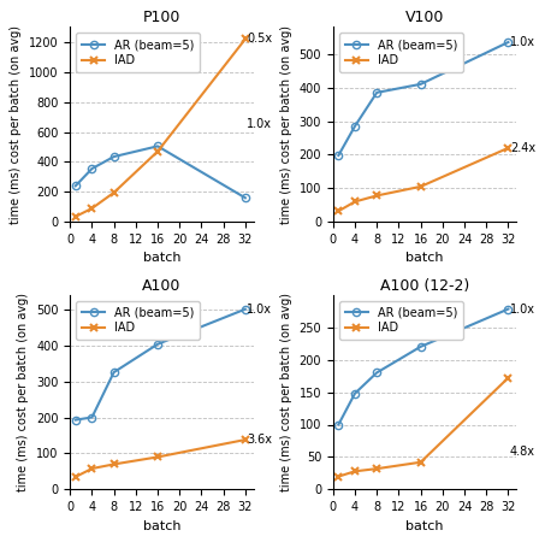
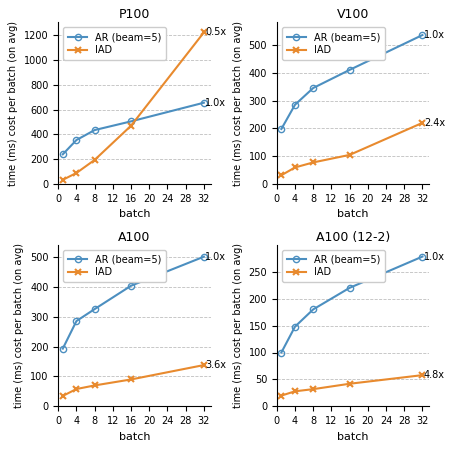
P100/AR (beam=5)/32: 160 -> 660
V100/AR (beam=5)/8: 385 -> 345
A100/AR (beam=5)/4: 200 -> 285
A100 (12-2)/IAD/32: 172 -> 58
